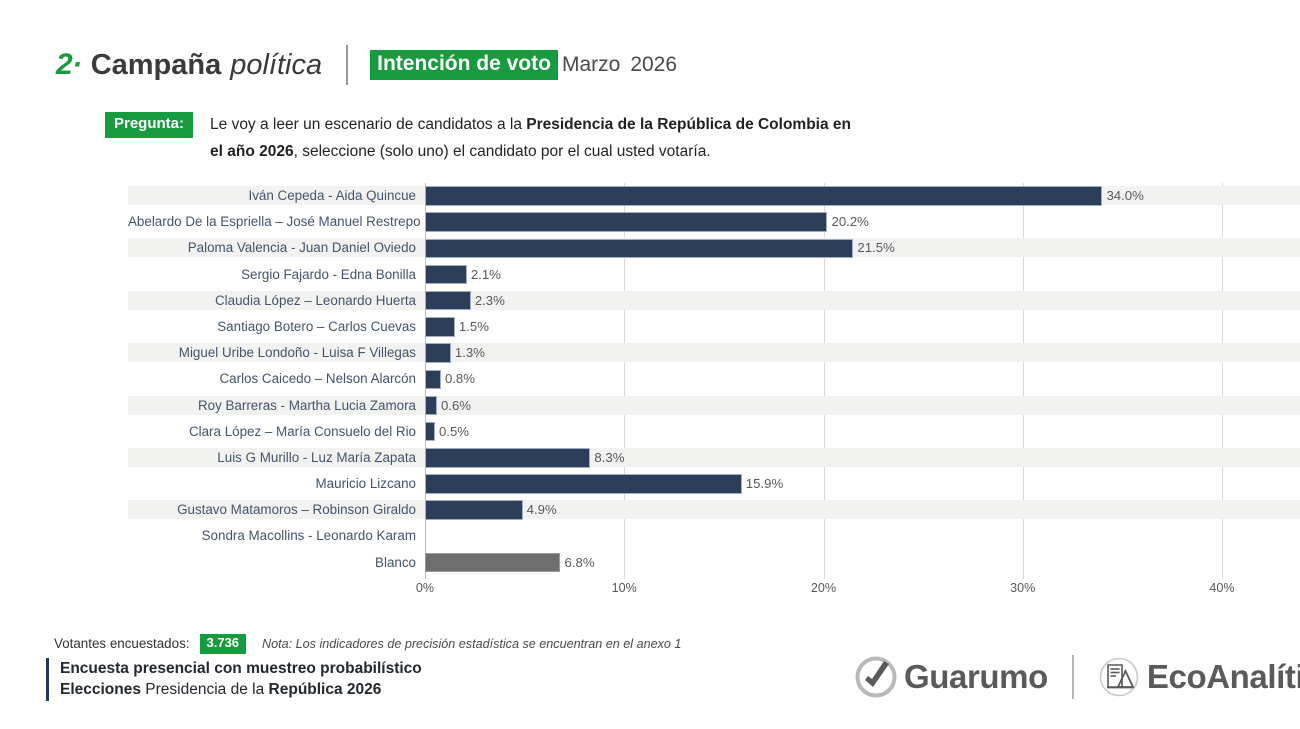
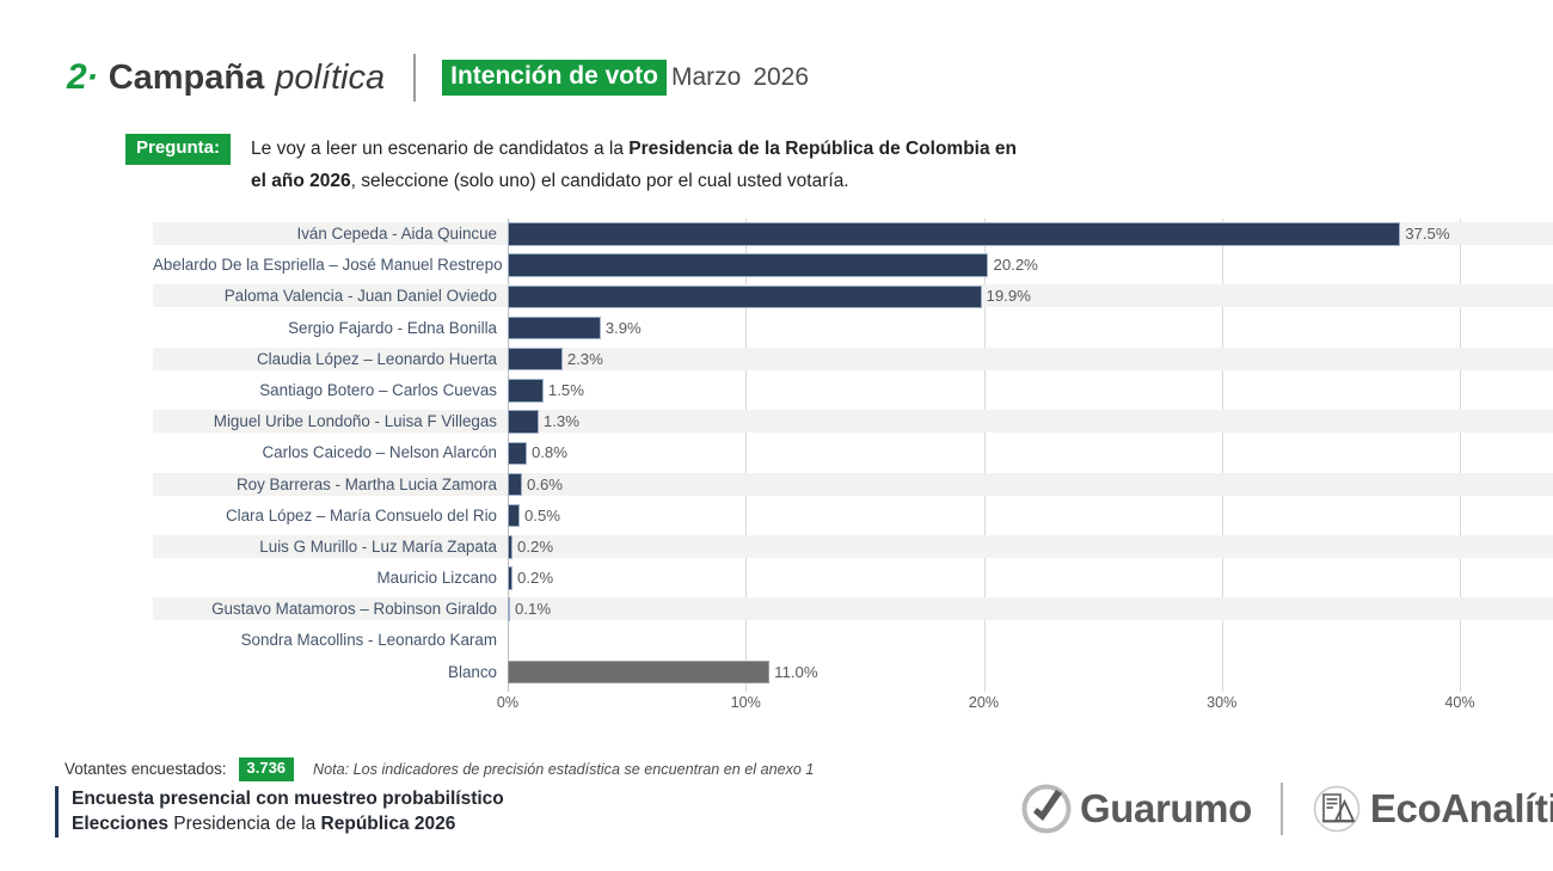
Iván Cepeda - Aida Quincue: 34.0% -> 37.5%
Paloma Valencia - Juan Daniel Oviedo: 21.5% -> 19.9%
Sergio Fajardo - Edna Bonilla: 2.1% -> 3.9%
Luis G Murillo - Luz María Zapata: 8.3% -> 0.2%
Mauricio Lizcano: 15.9% -> 0.2%
Gustavo Matamoros – Robinson Giraldo: 4.9% -> 0.1%
Blanco: 6.8% -> 11.0%
